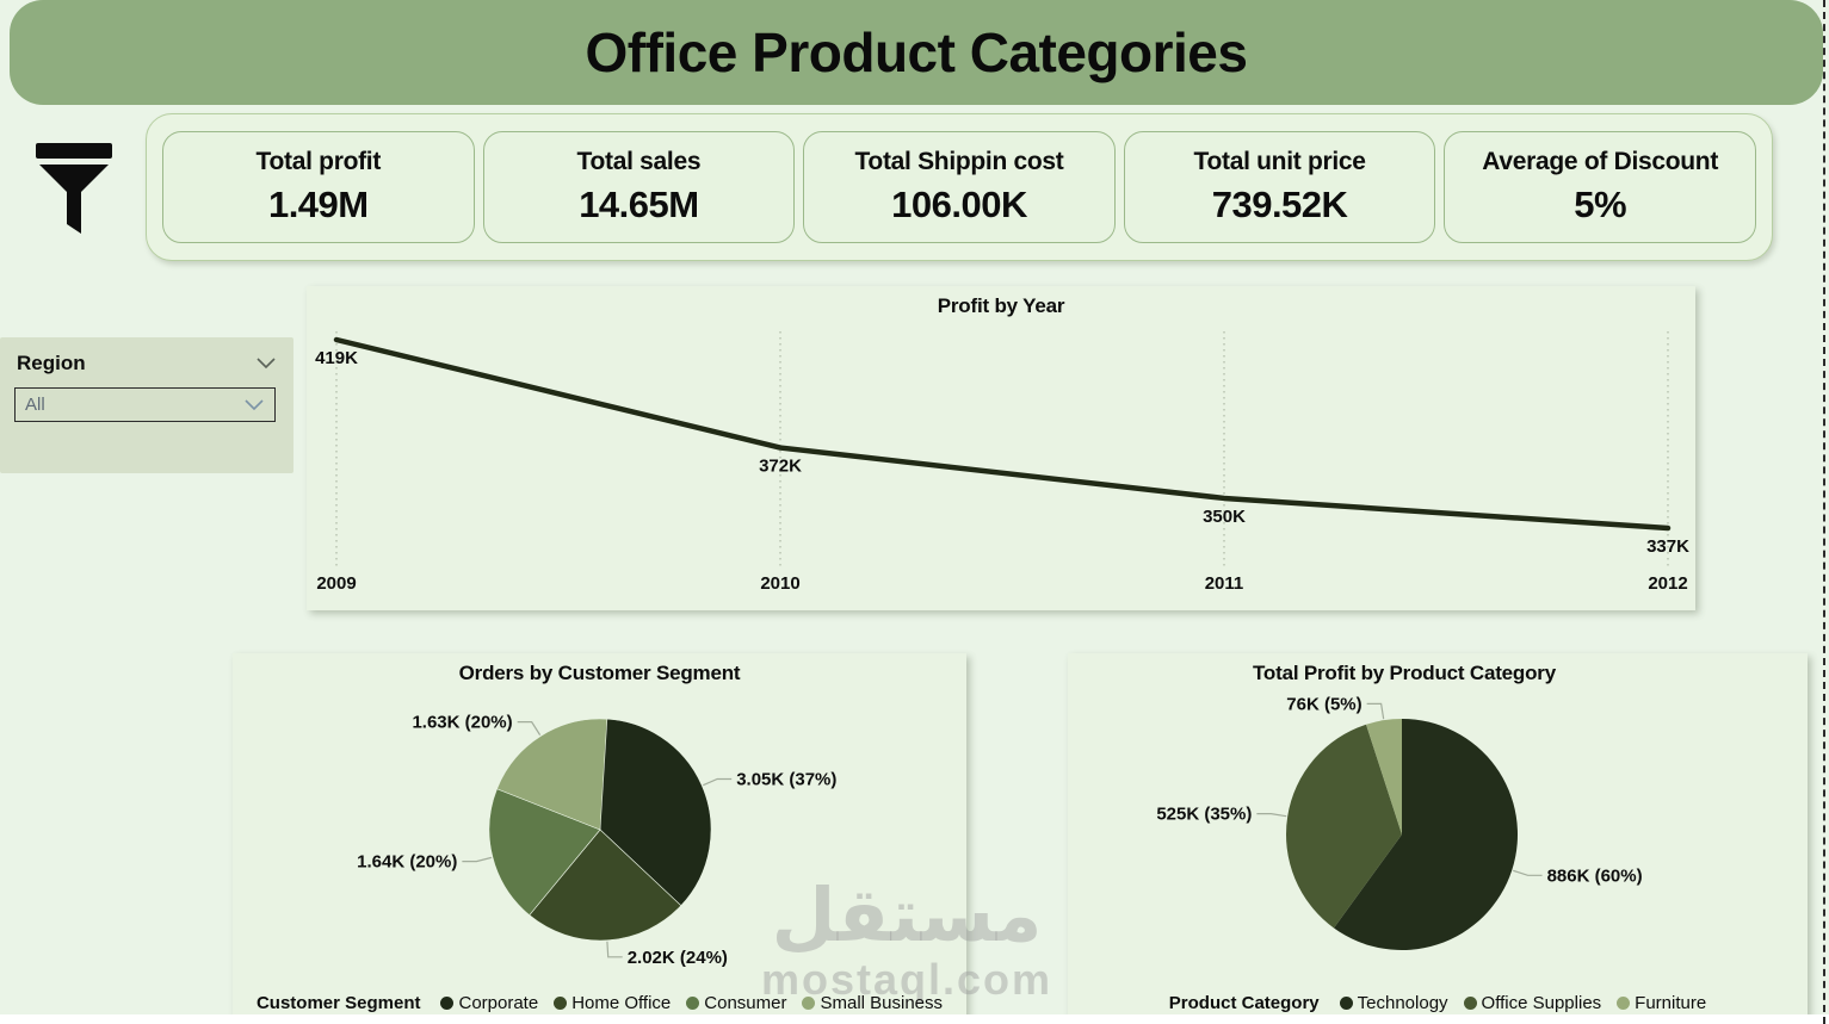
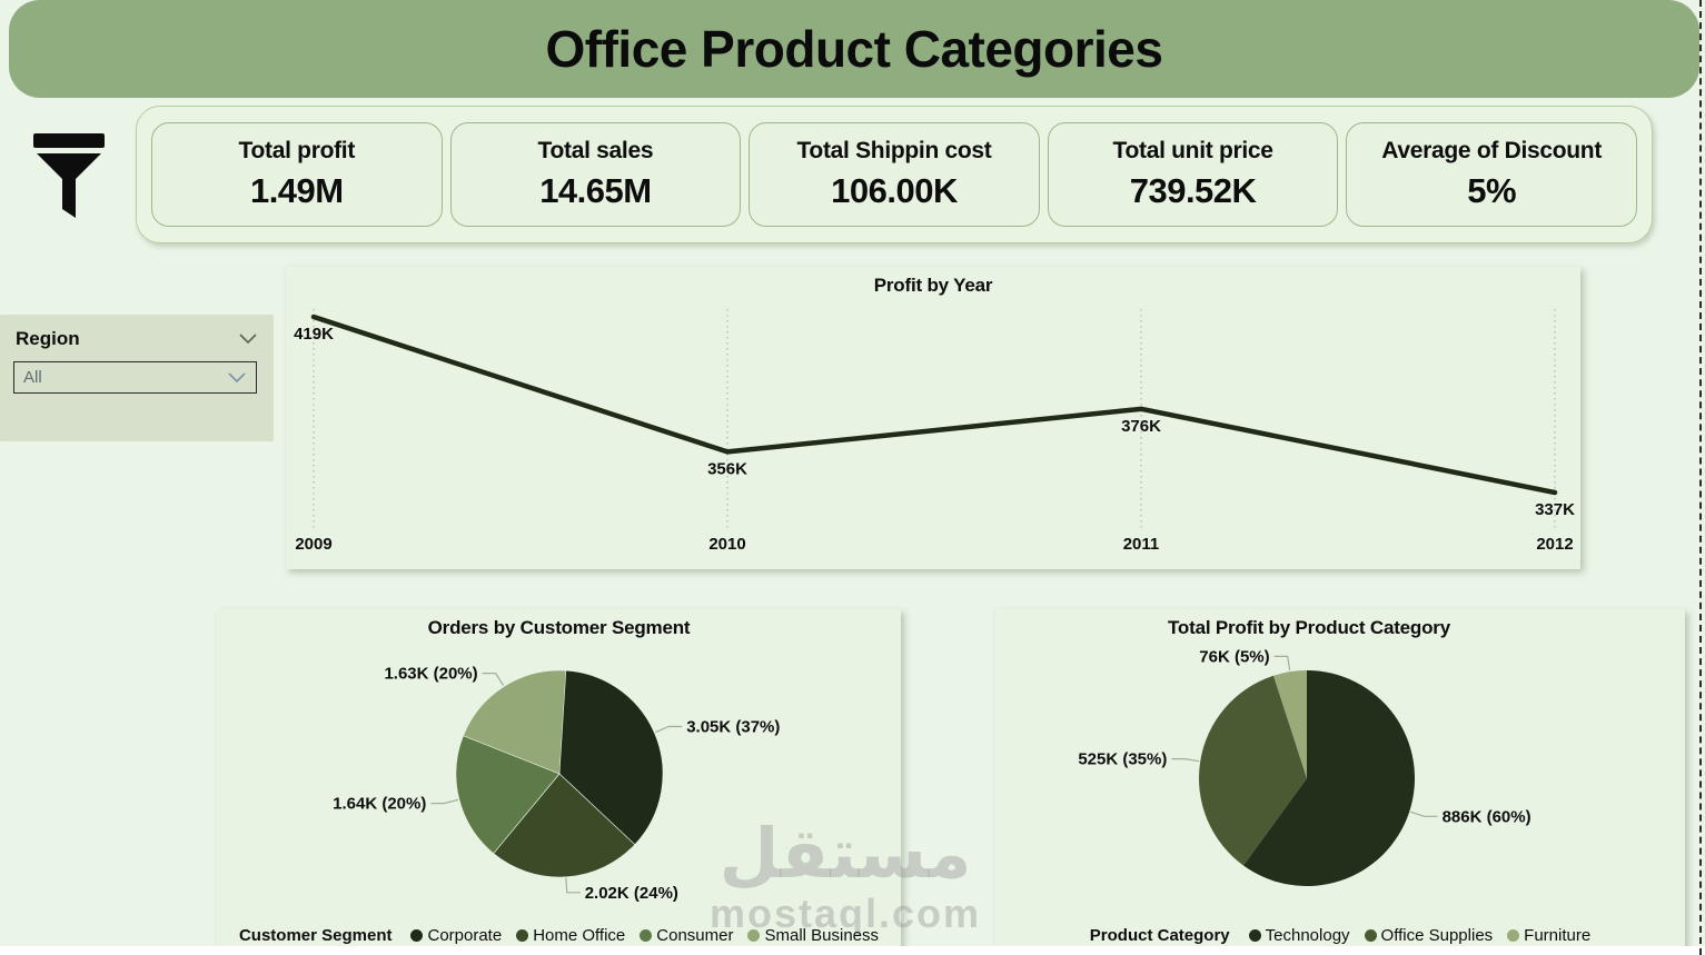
Profit by Year/2010: 372K -> 356K
Profit by Year/2011: 350K -> 376K
